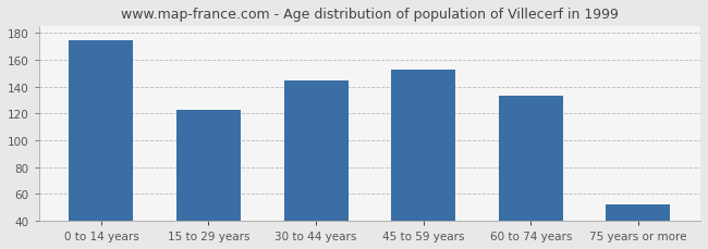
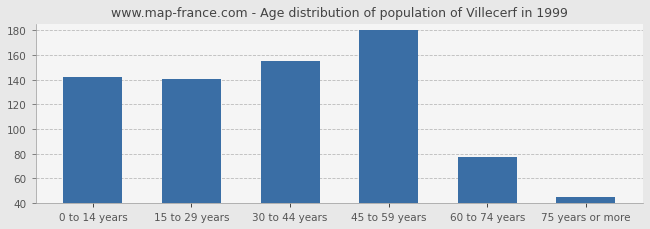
0 to 14 years: 175 -> 142
15 to 29 years: 123 -> 141
30 to 44 years: 145 -> 155
45 to 59 years: 153 -> 180
60 to 74 years: 133 -> 77
75 years or more: 52 -> 45
